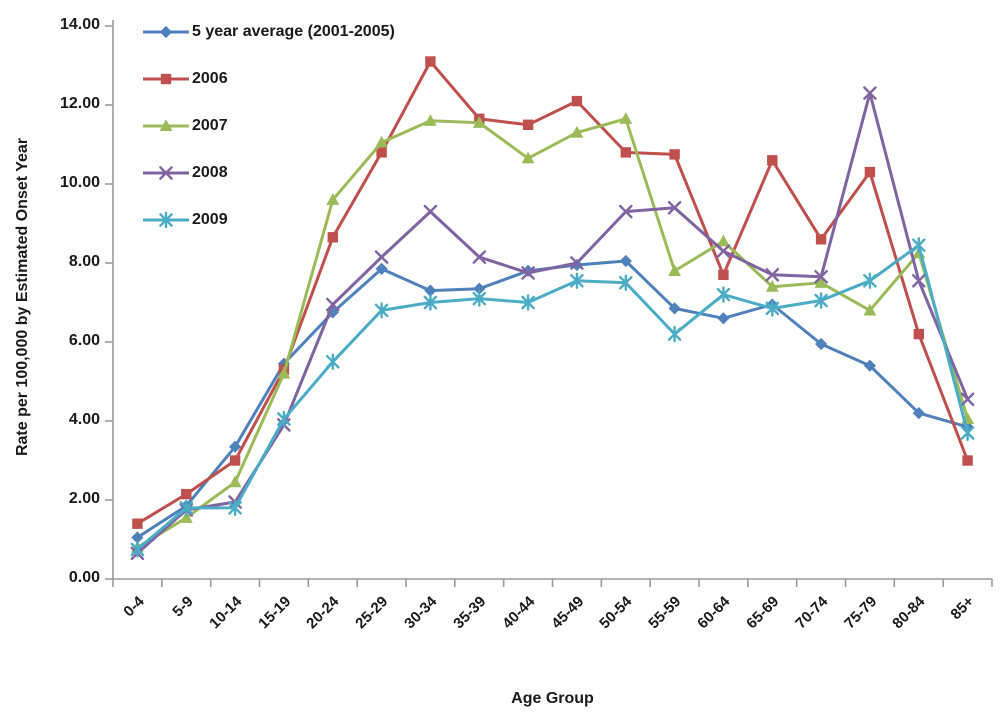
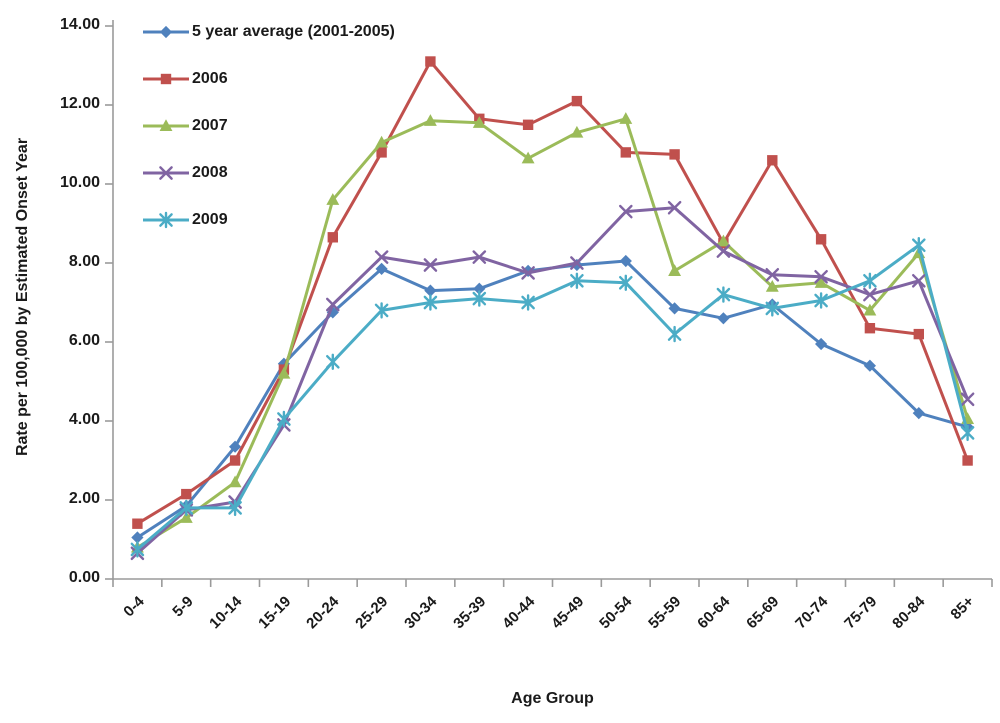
2008/30-34: 9.3 -> 8.0
2006/60-64: 7.7 -> 8.5
2006/75-79: 10.3 -> 6.3
2008/75-79: 12.3 -> 7.2
